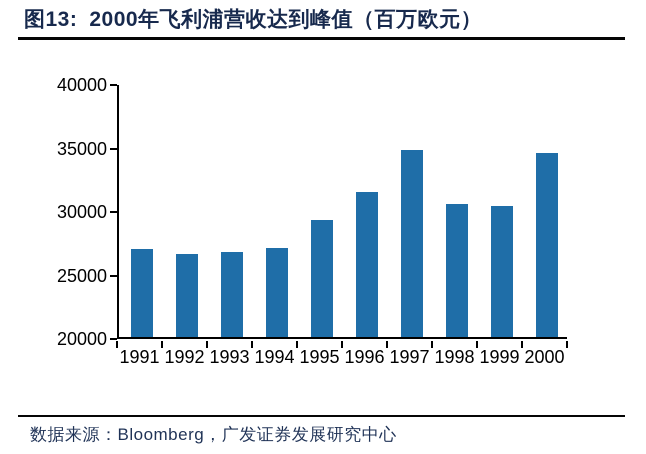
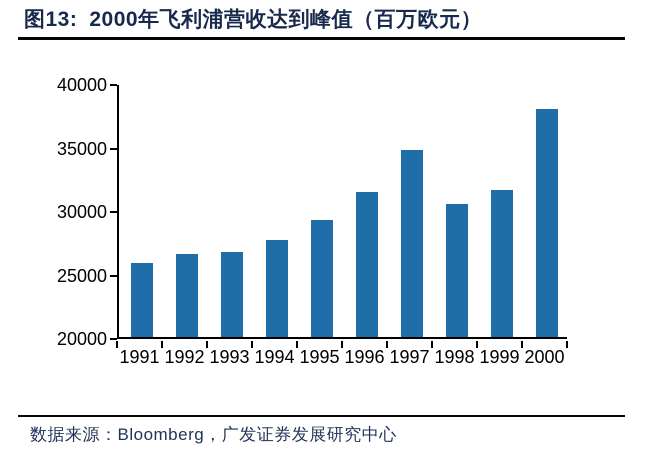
1991: 26900 -> 25800
1994: 27000 -> 27600
1999: 30300 -> 31600
2000: 34500 -> 38000
